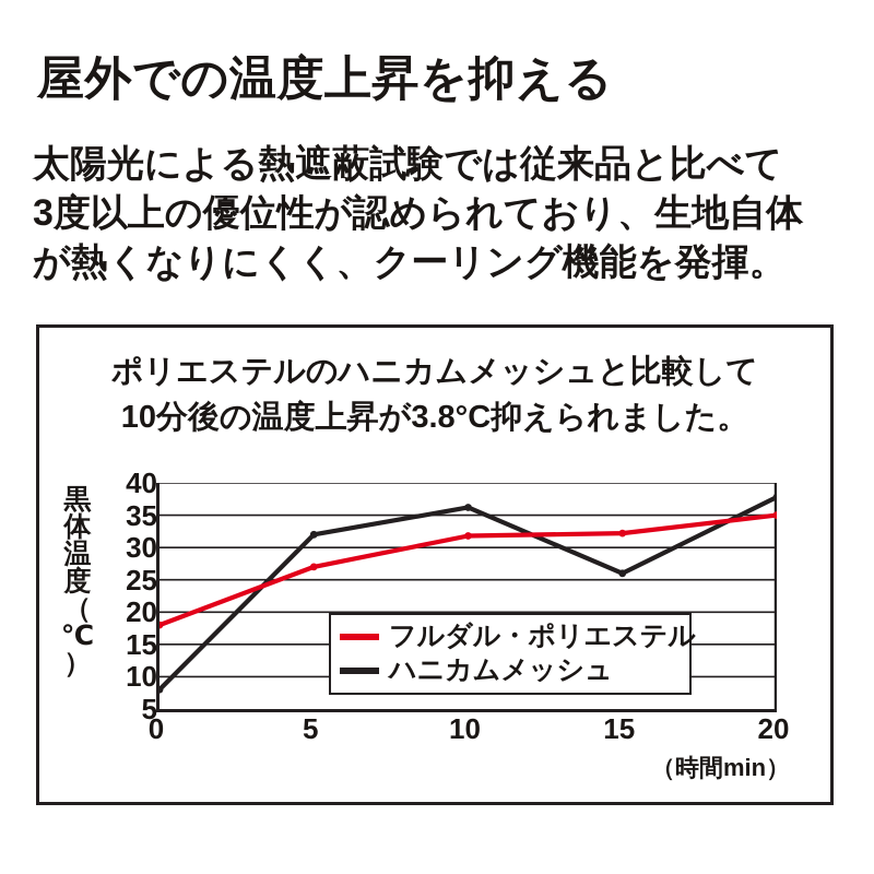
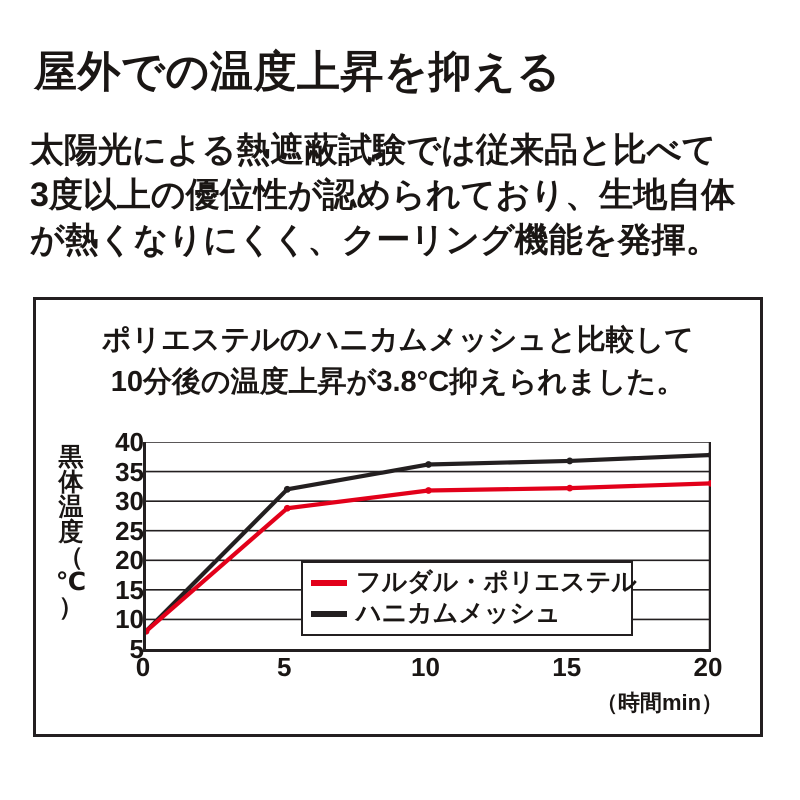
フルダル・ポリエステル/0: 18 -> 8
フルダル・ポリエステル/5: 27 -> 29
ハニカムメッシュ/15: 26 -> 37
フルダル・ポリエステル/20: 35 -> 33
